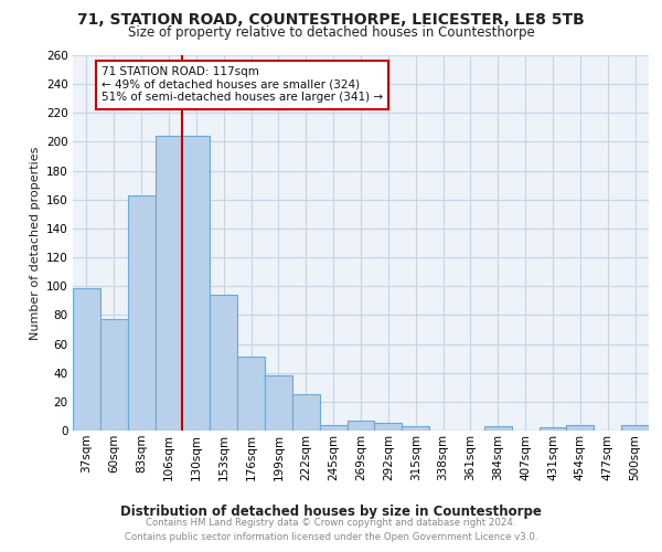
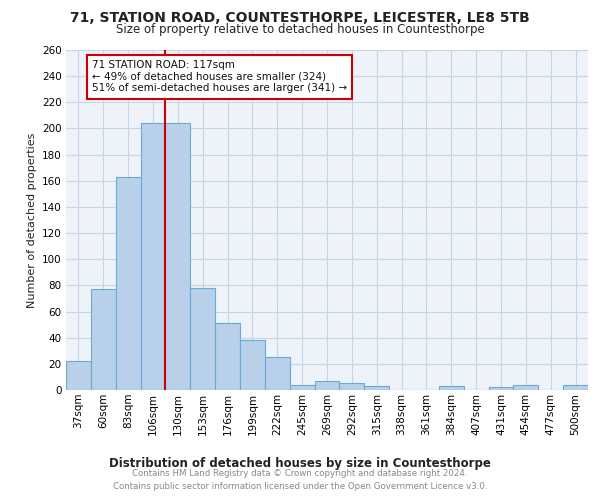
37sqm: 99 -> 22
153sqm: 94 -> 78
